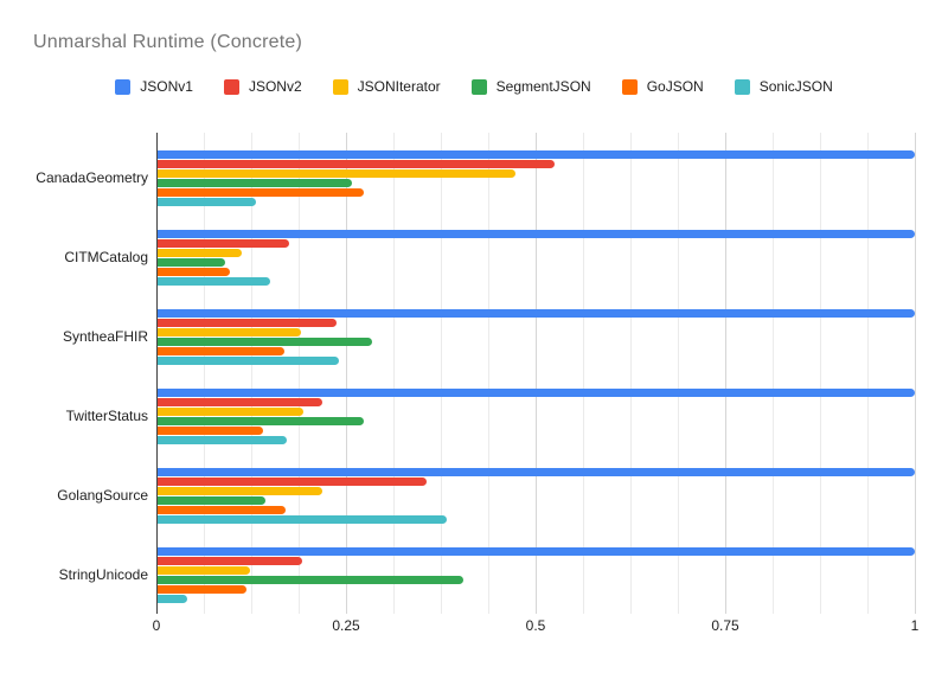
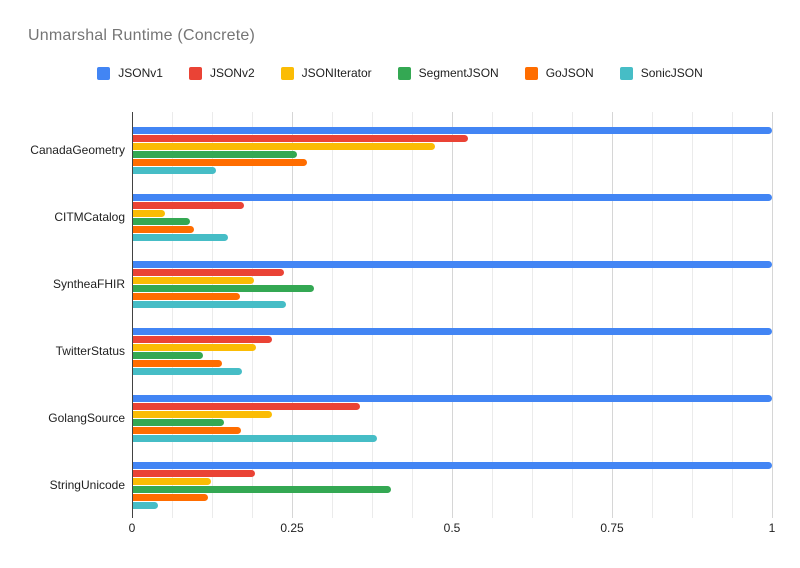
JSONIterator/CITMCatalog: 0.11 -> 0.05
SegmentJSON/TwitterStatus: 0.27 -> 0.11
